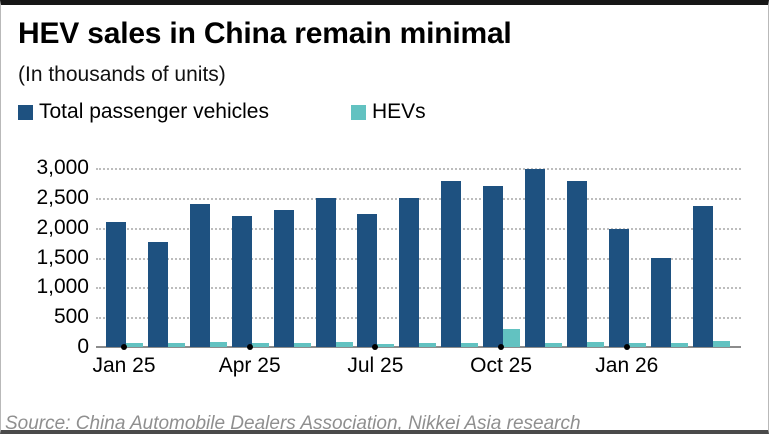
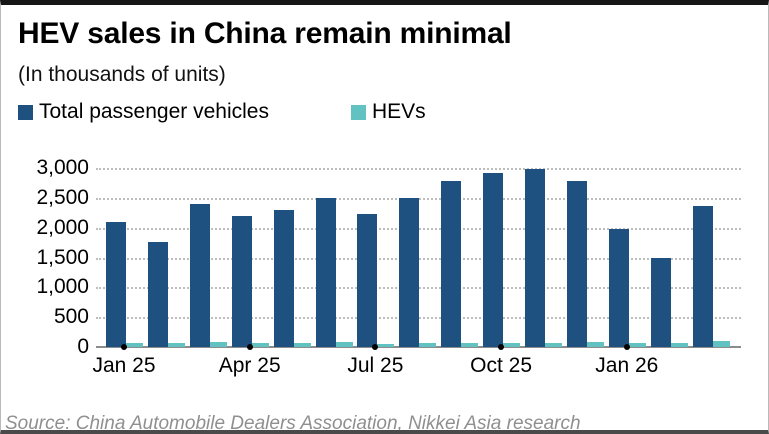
Total passenger vehicles/Oct 25: 2700 -> 2900
HEVs/Oct 25: 300 -> 100
